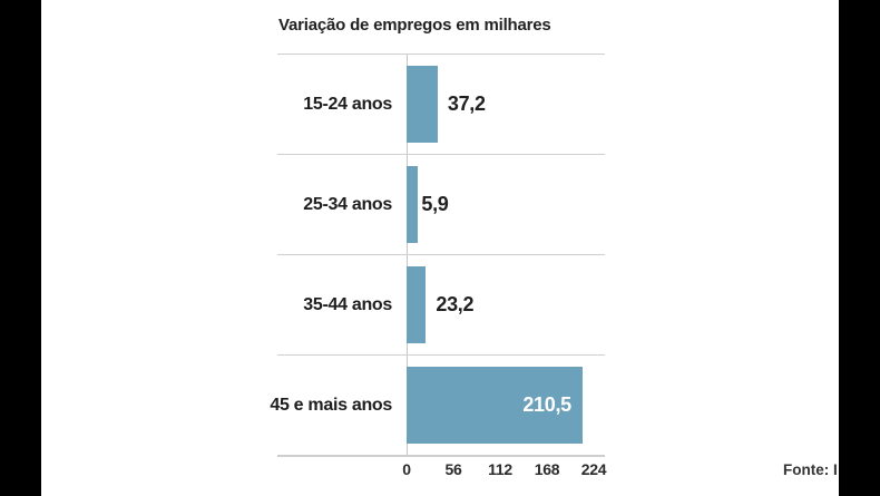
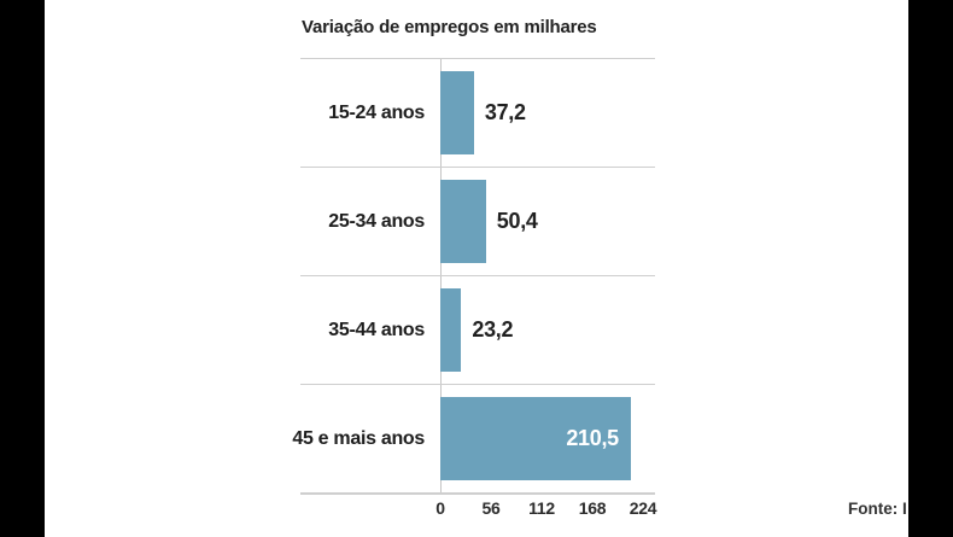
25-34 anos: 5,9 -> 50,4
